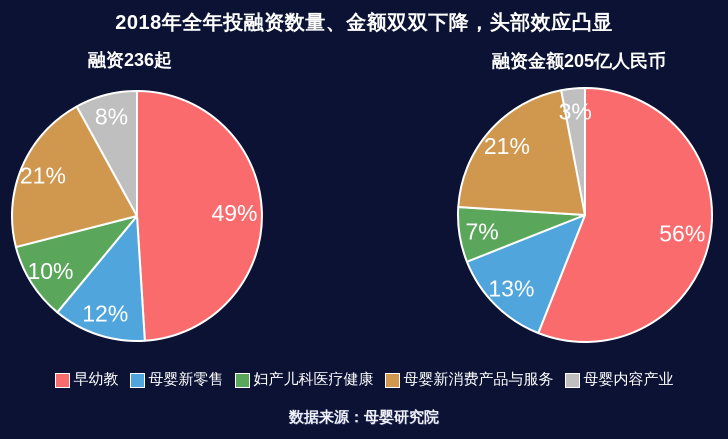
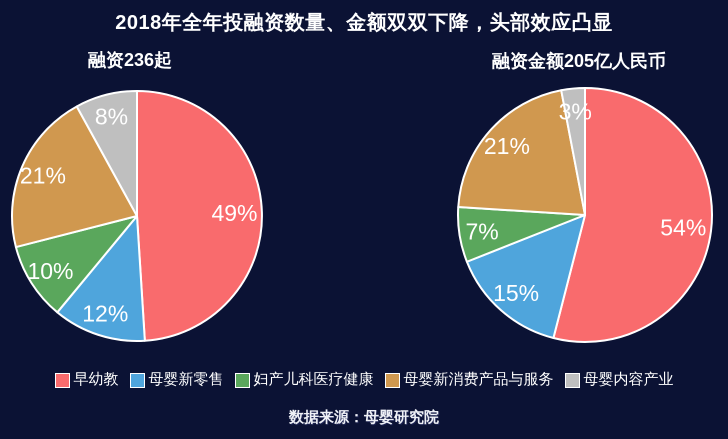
融资金额205亿人民币/早幼教: 56% -> 54%
融资金额205亿人民币/母婴新零售: 13% -> 15%
